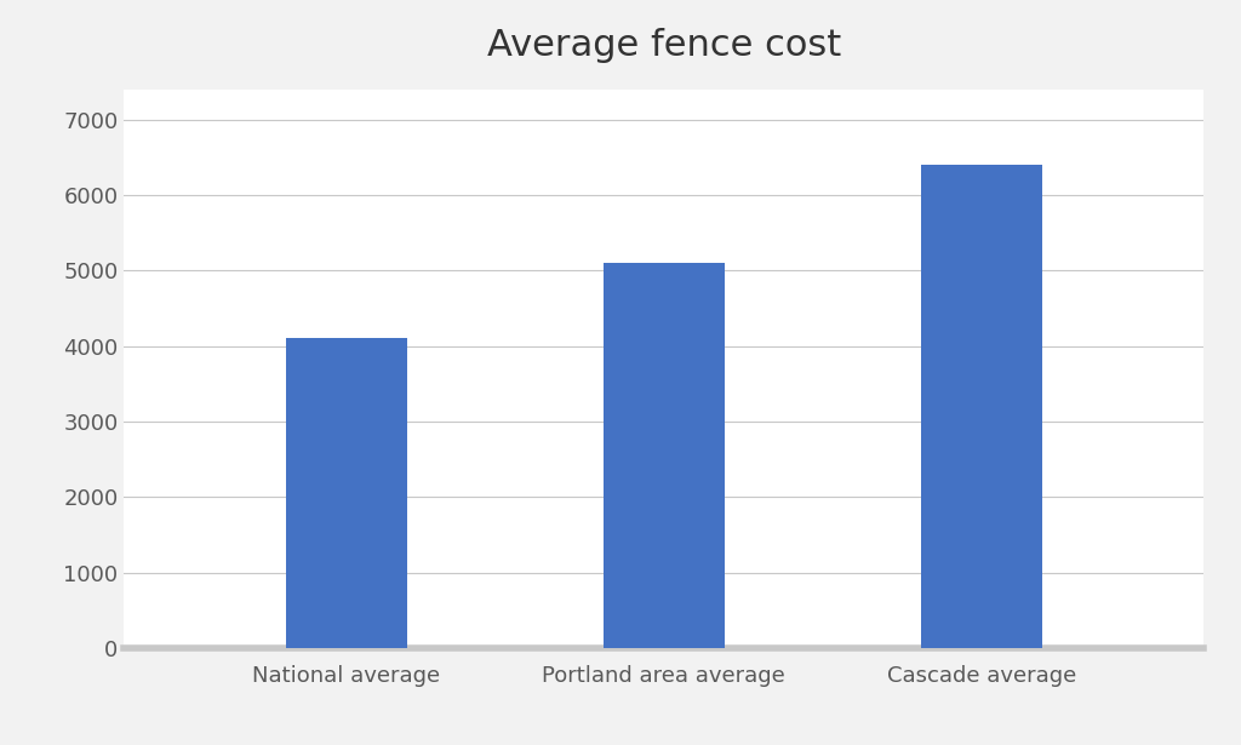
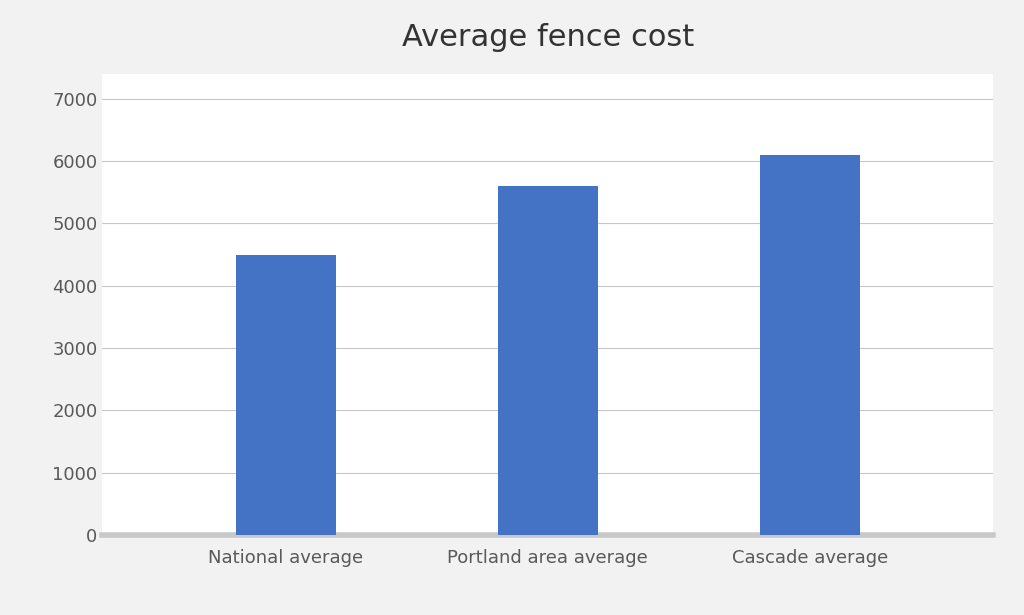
National average: 4100 -> 4500
Portland area average: 5100 -> 5600
Cascade average: 6400 -> 6100
